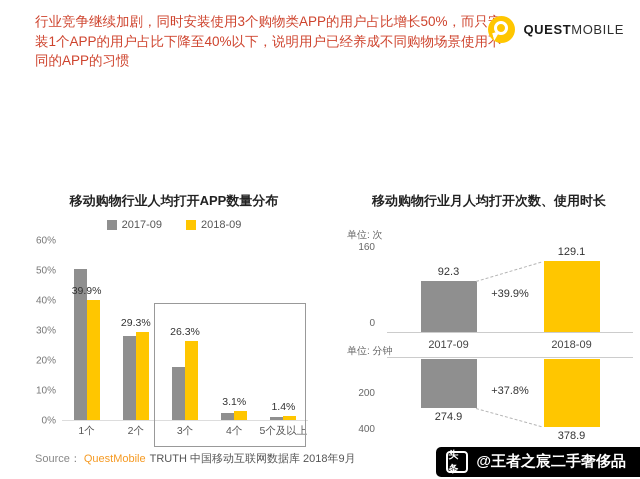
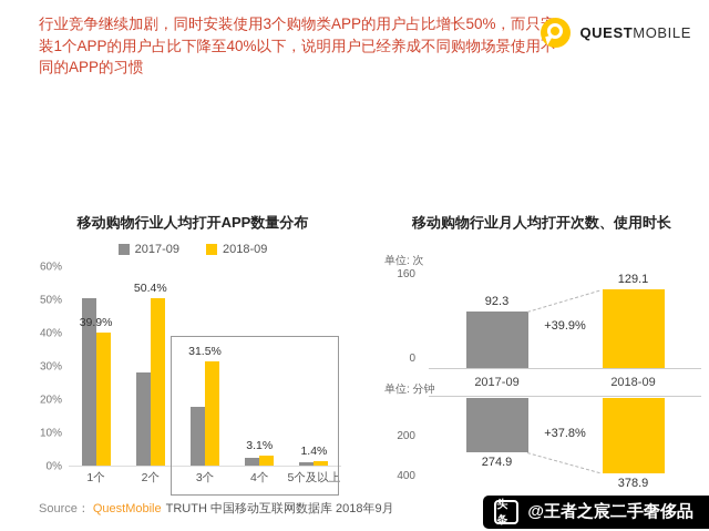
移动购物行业人均打开APP数量分布/2018-09/2个: 29.3% -> 50.4%
移动购物行业人均打开APP数量分布/2018-09/3个: 26.3% -> 31.5%
